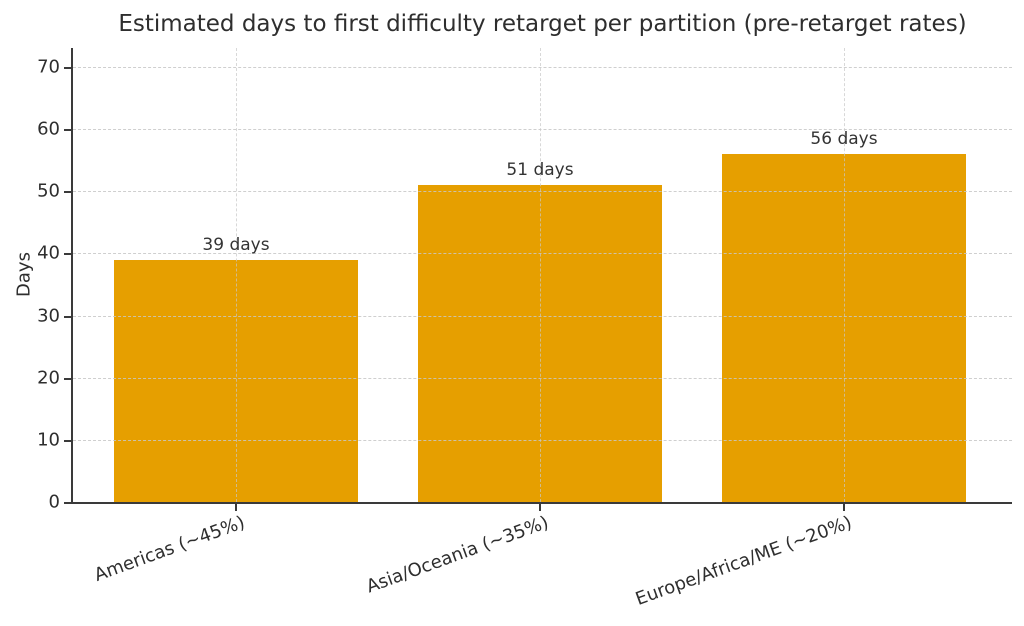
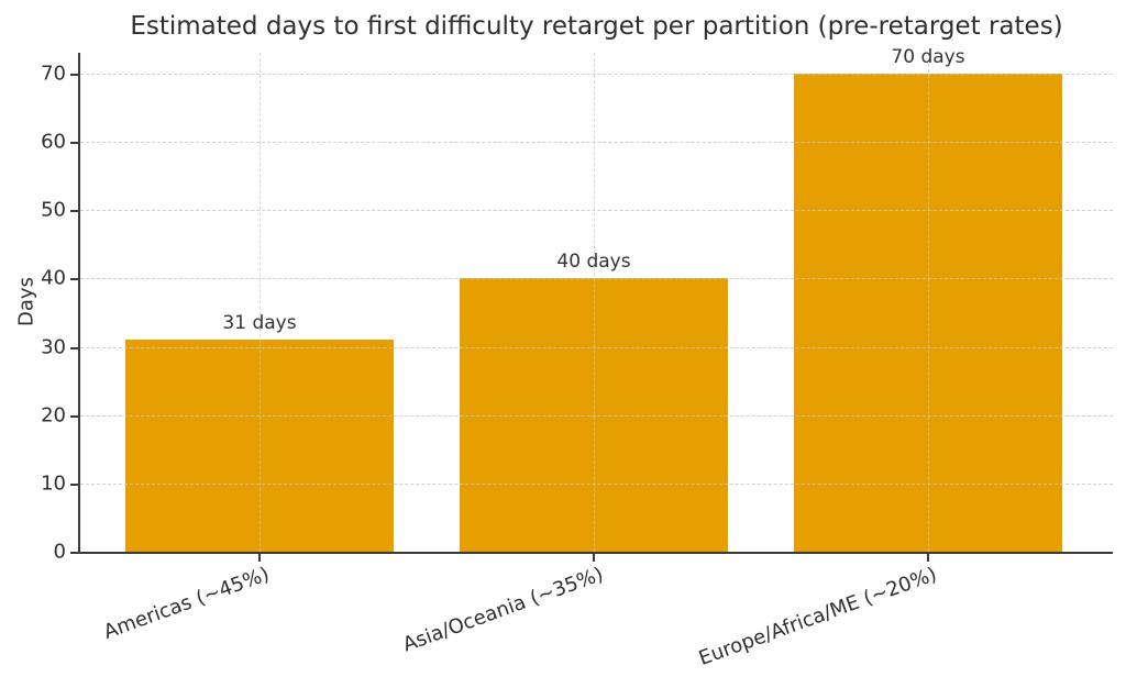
Americas (~45%): 39 -> 31
Asia/Oceania (~35%): 51 -> 40
Europe/Africa/ME (~20%): 56 -> 70
